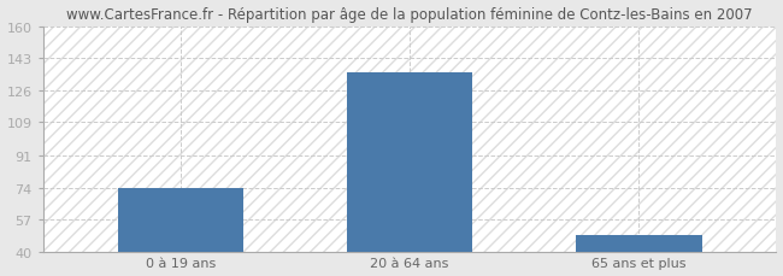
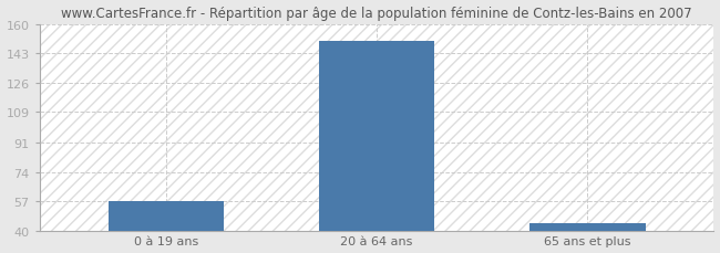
0 à 19 ans: 74 -> 57
20 à 64 ans: 135 -> 150
65 ans et plus: 49 -> 44
